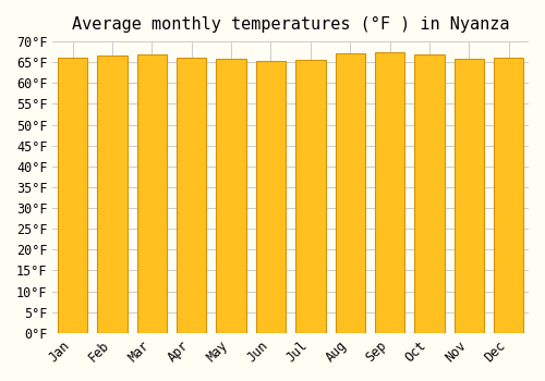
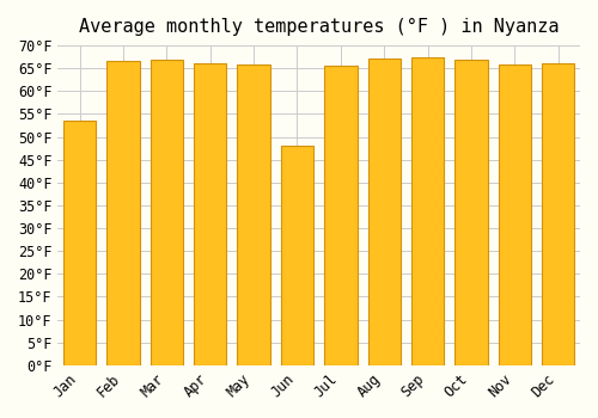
Jan: 66.2°F -> 53.5°F
Jun: 65.3°F -> 48.0°F
